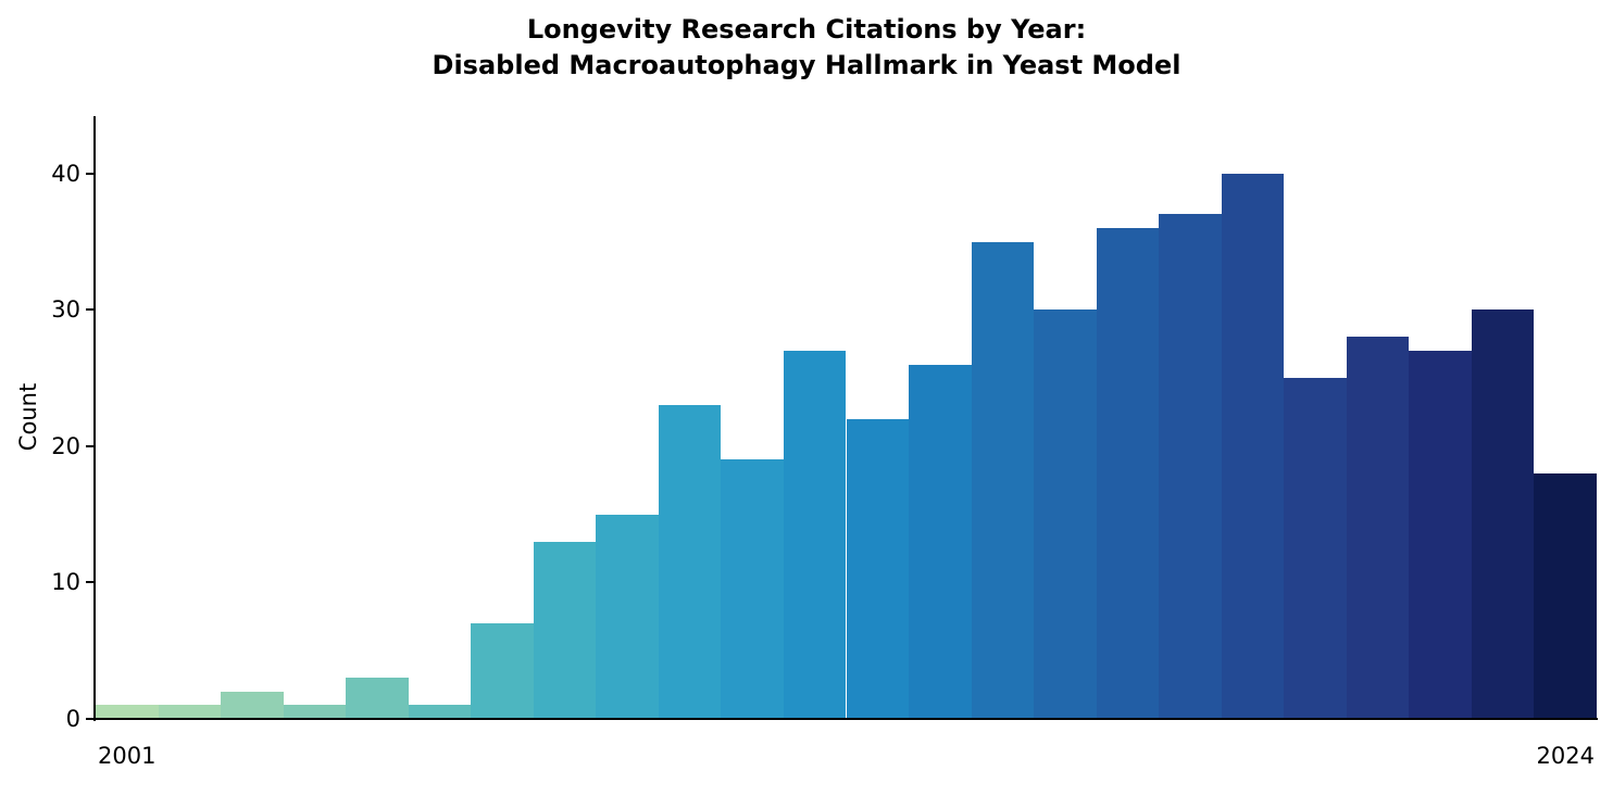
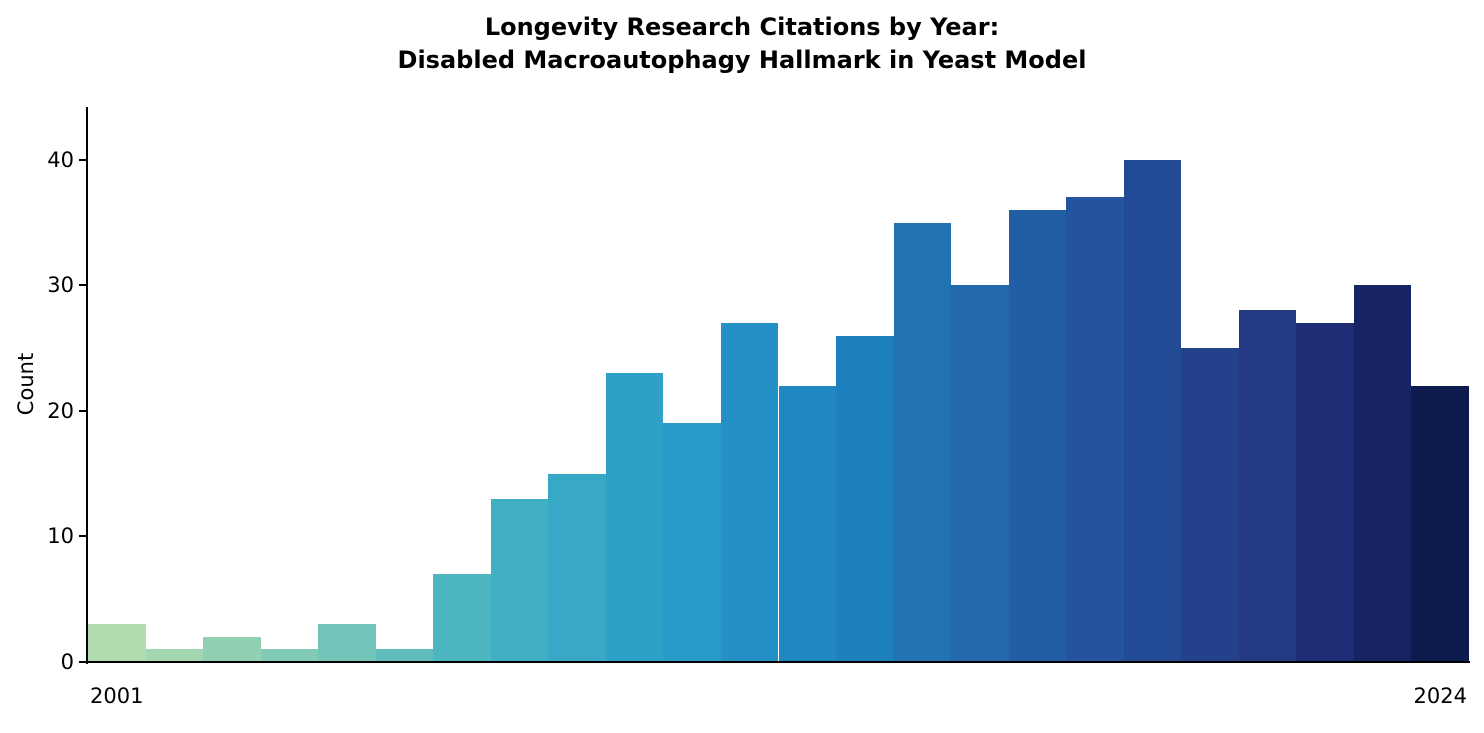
2001: 1 -> 3
2024: 18 -> 22
